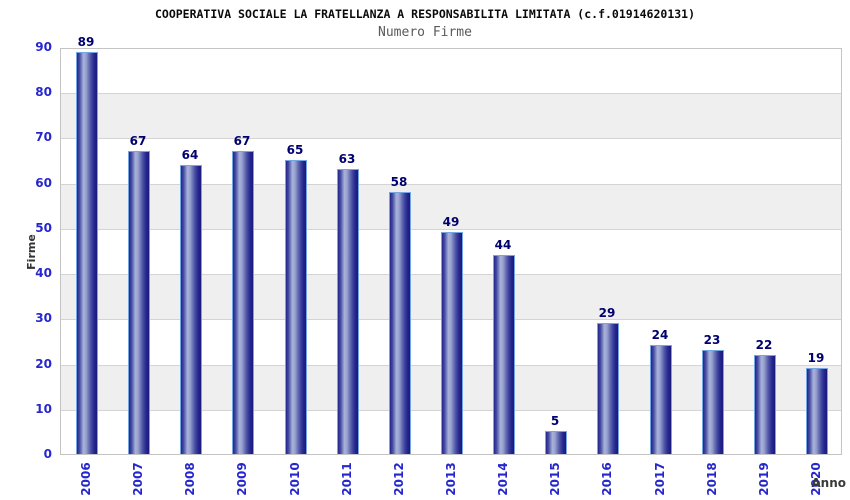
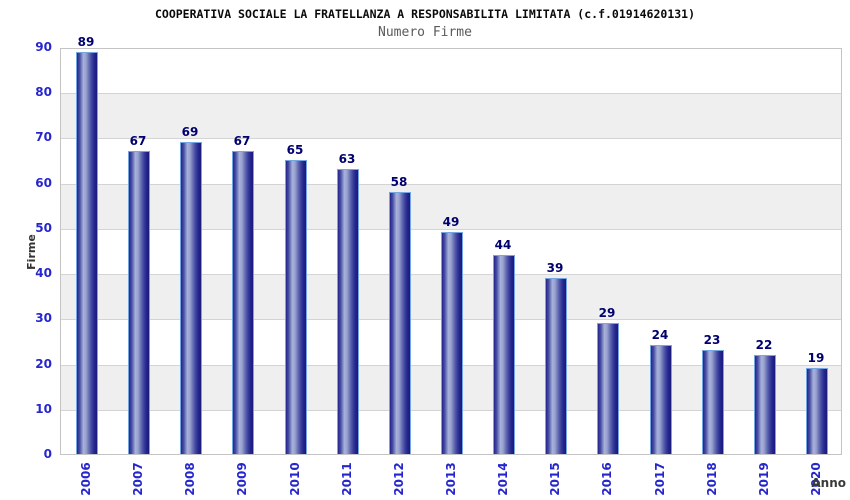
2008: 64 -> 69
2015: 5 -> 39
